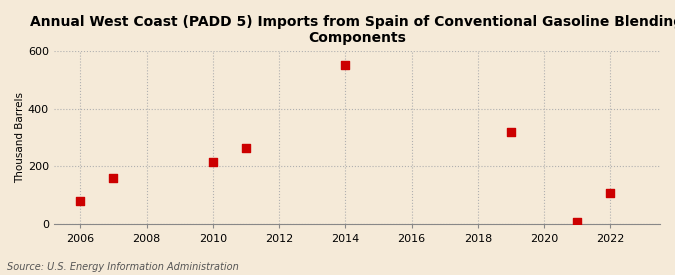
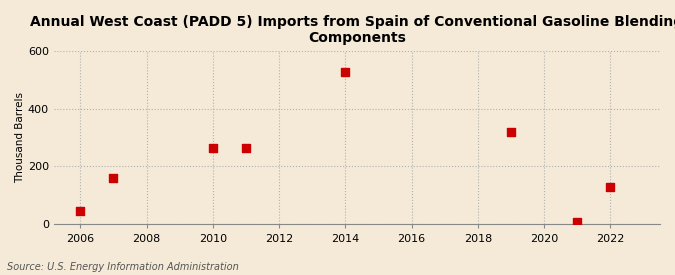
2006: 80 -> 45
2010: 215 -> 265
2014: 550 -> 525
2022: 110 -> 130
